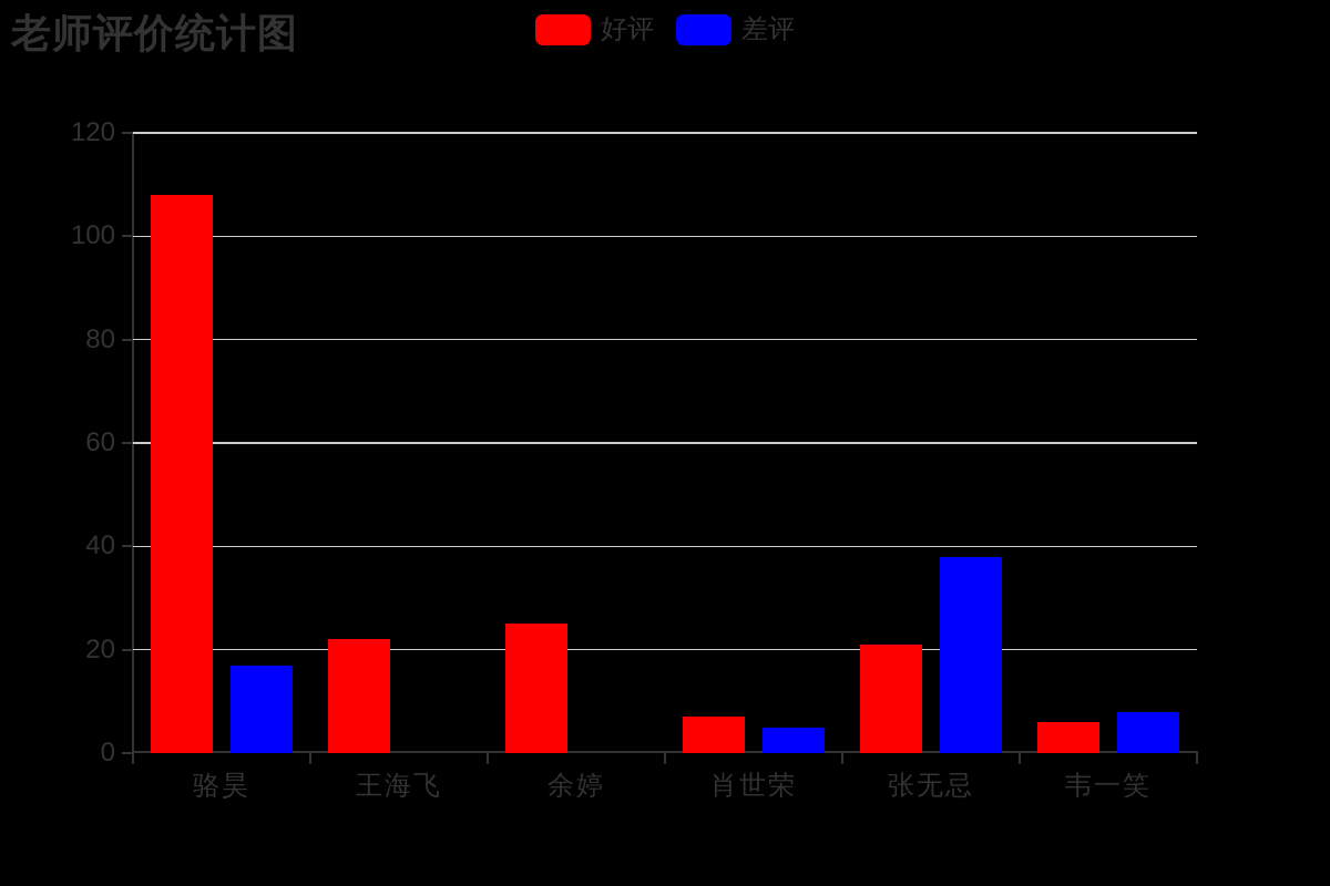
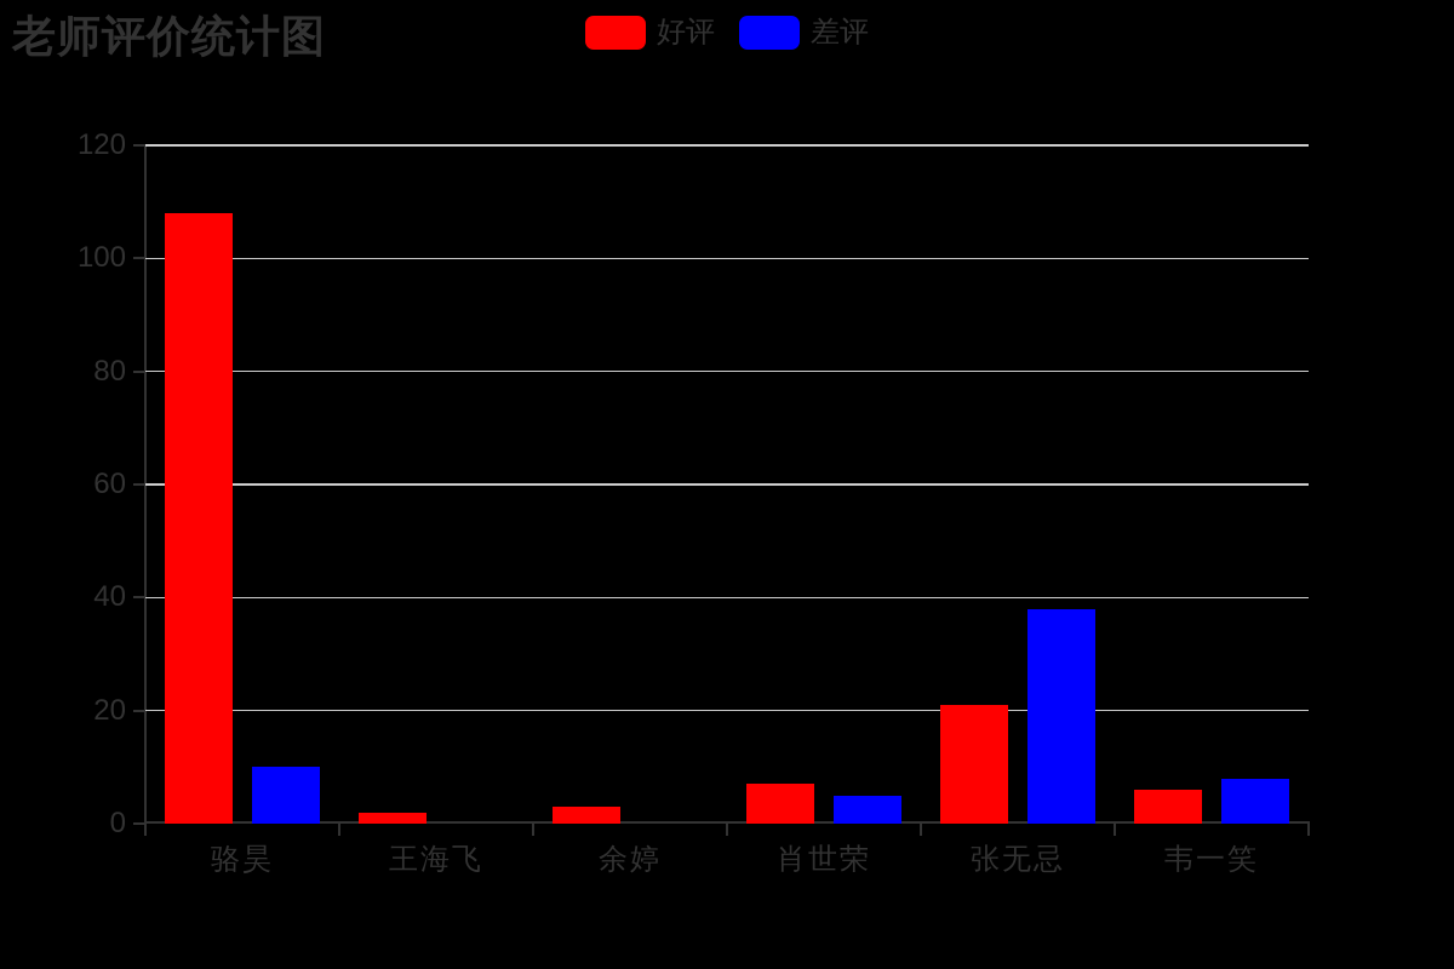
差评/骆昊: 17 -> 10
好评/王海飞: 22 -> 2
好评/余婷: 25 -> 3
